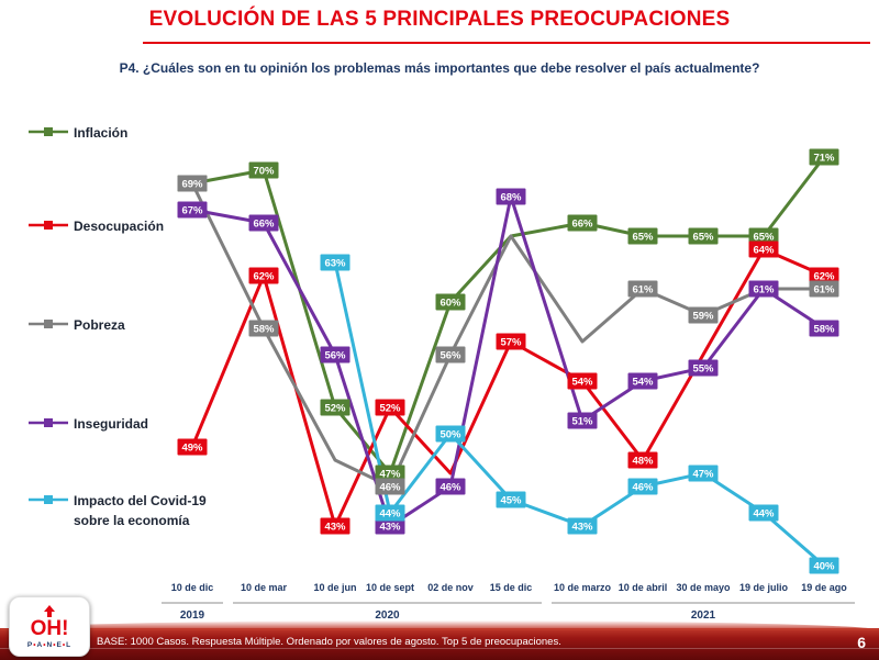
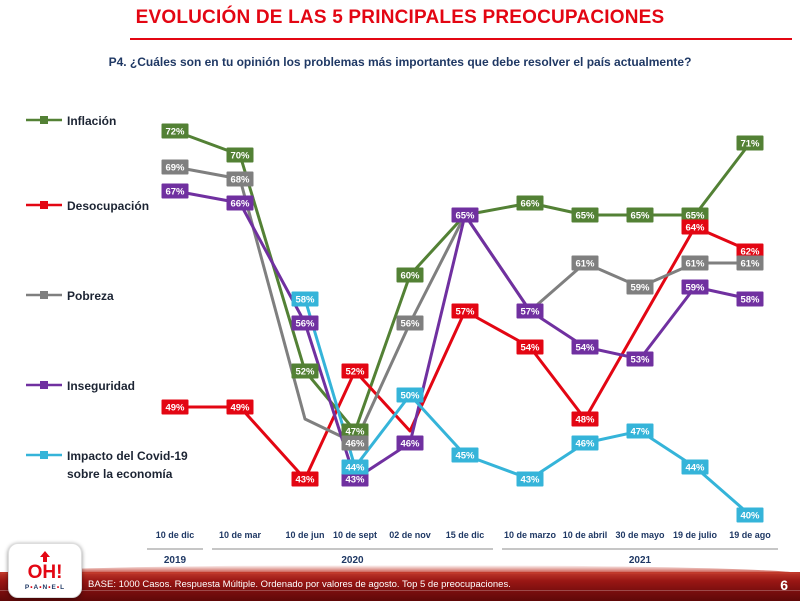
Inflación/10 de dic: 69% -> 72%
Desocupación/10 de mar: 62% -> 49%
Pobreza/10 de mar: 58% -> 68%
Impacto del Covid-19 sobre la economía/10 de jun: 63% -> 58%
Inseguridad/15 de dic: 68% -> 65%
Inseguridad/10 de marzo: 51% -> 57%
Inseguridad/30 de mayo: 55% -> 53%
Inseguridad/19 de julio: 61% -> 59%
